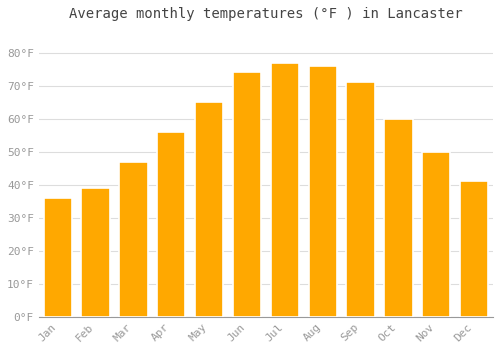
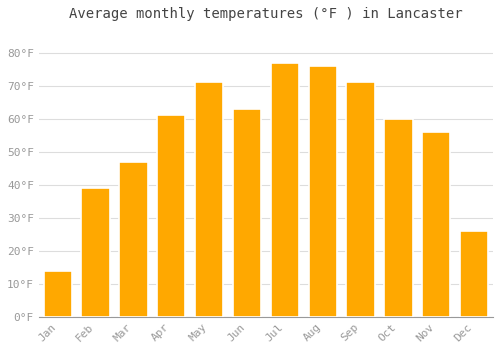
Jan: 36°F -> 14°F
Apr: 56°F -> 61°F
May: 65°F -> 71°F
Jun: 74°F -> 63°F
Nov: 50°F -> 56°F
Dec: 41°F -> 26°F
